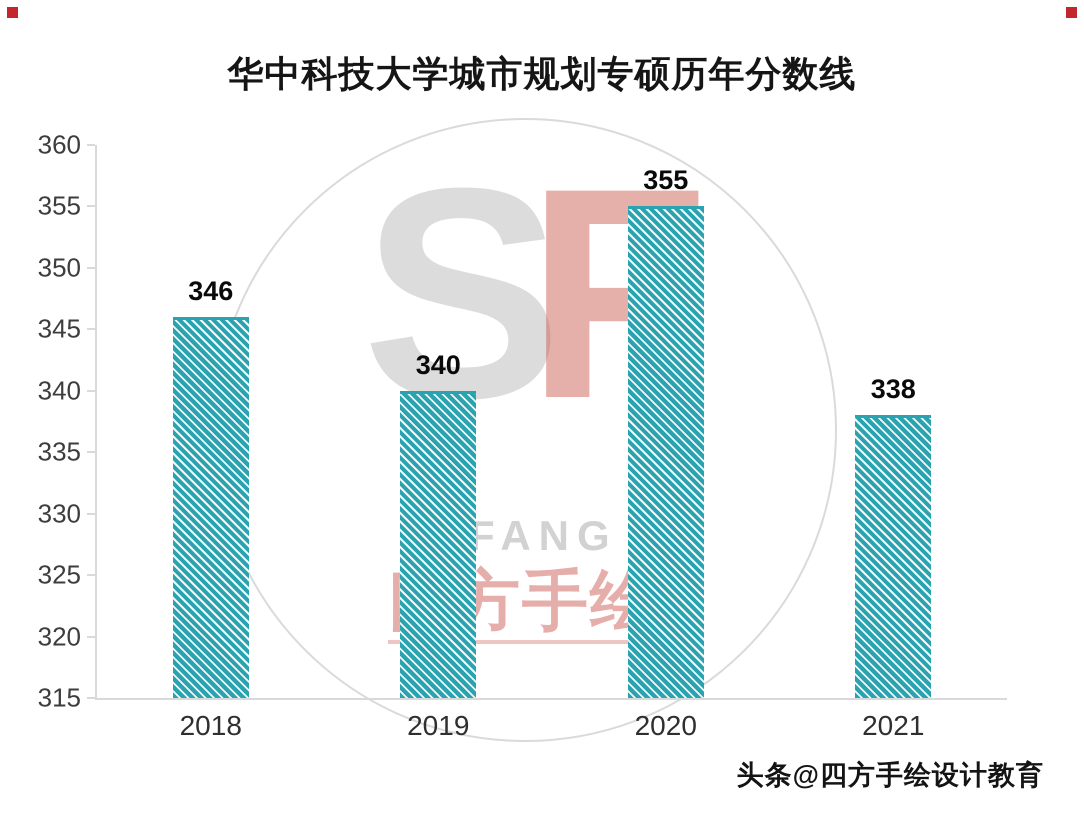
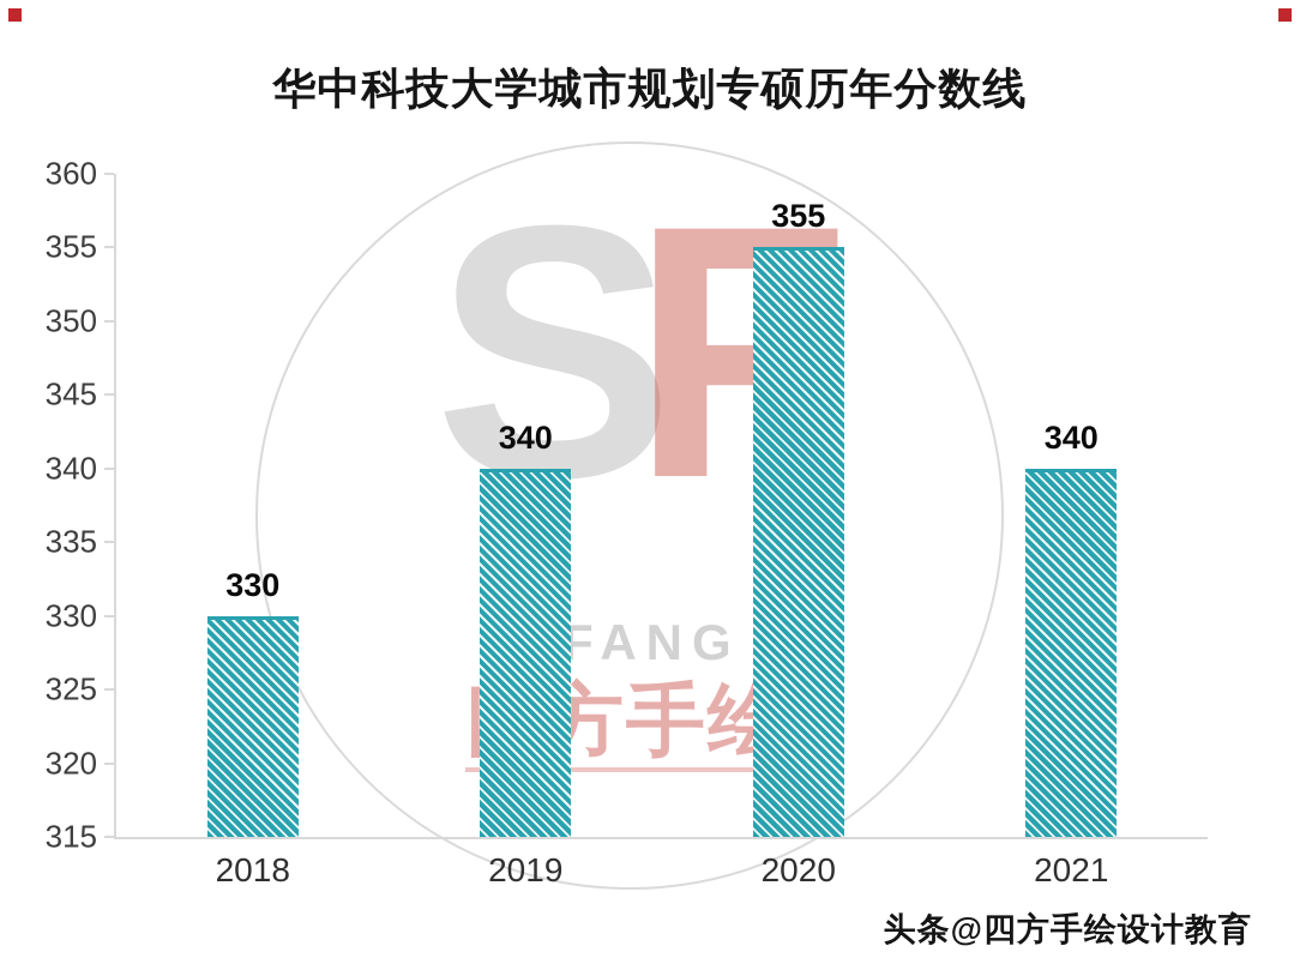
2018: 346 -> 330
2021: 338 -> 340
